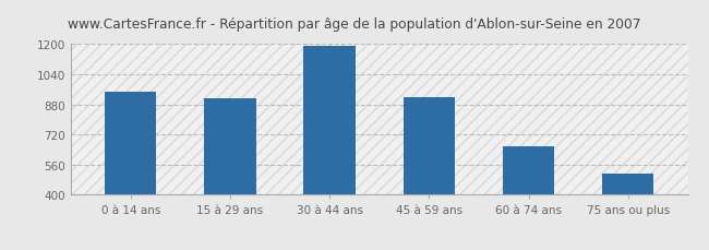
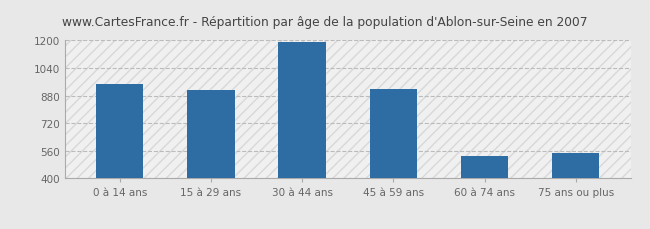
60 à 74 ans: 660 -> 530
75 ans ou plus: 510 -> 550
